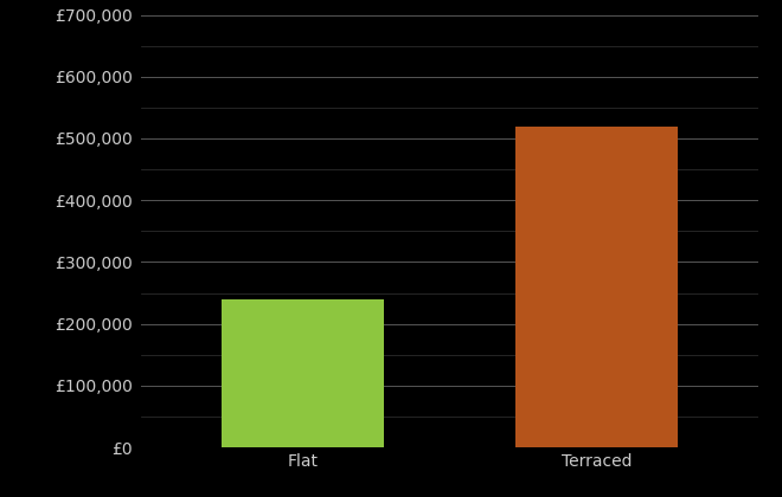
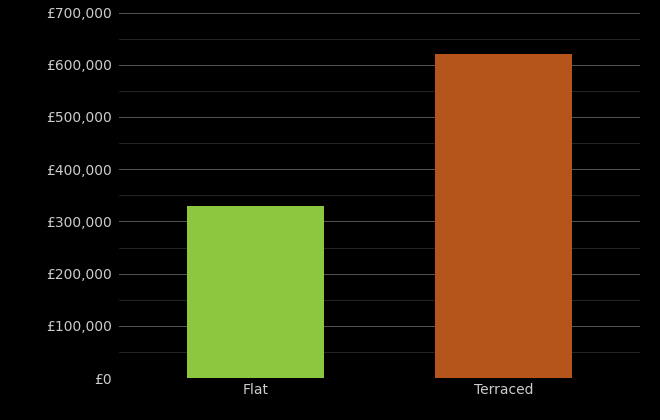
Flat: £240,000 -> £330,000
Terraced: £520,000 -> £620,000
